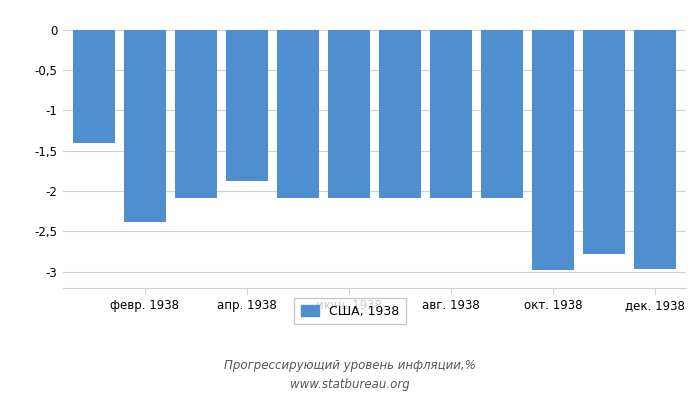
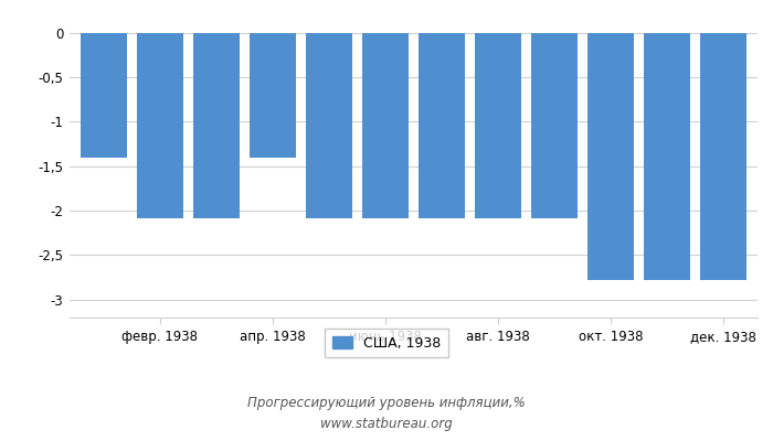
февр. 1938: -2,38 -> -2,08
апр. 1938: -1,88 -> -1,40
окт. 1938: -2,98 -> -2,78
дек. 1938: -2,96 -> -2,78
